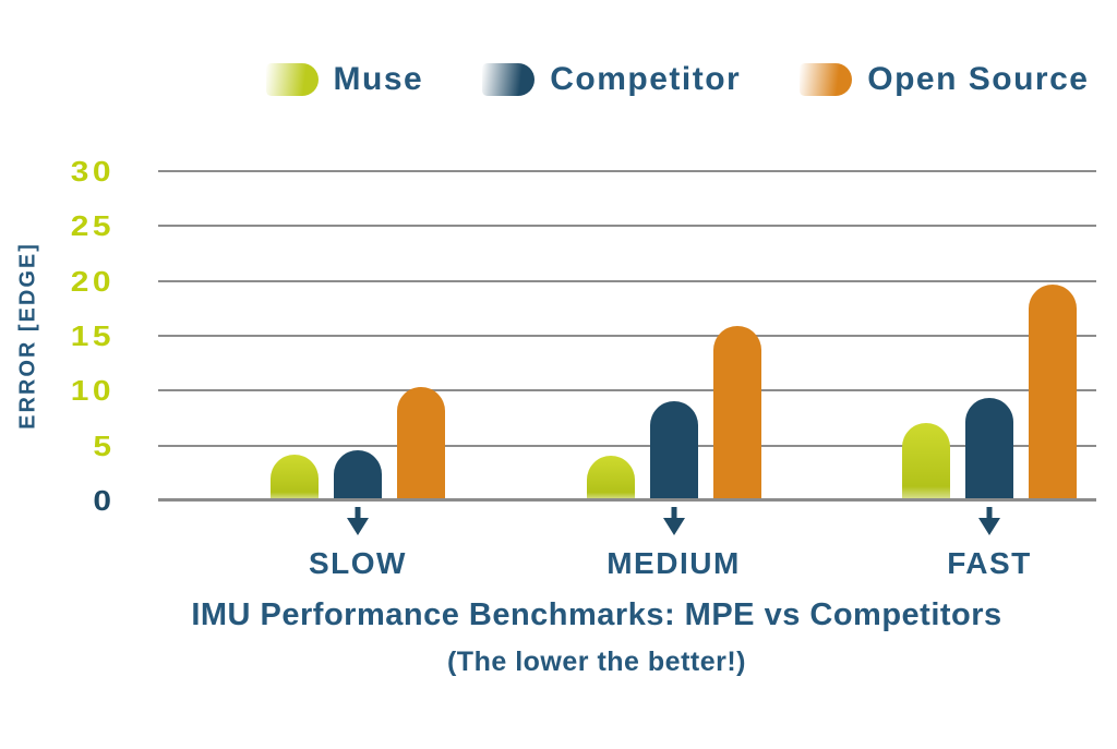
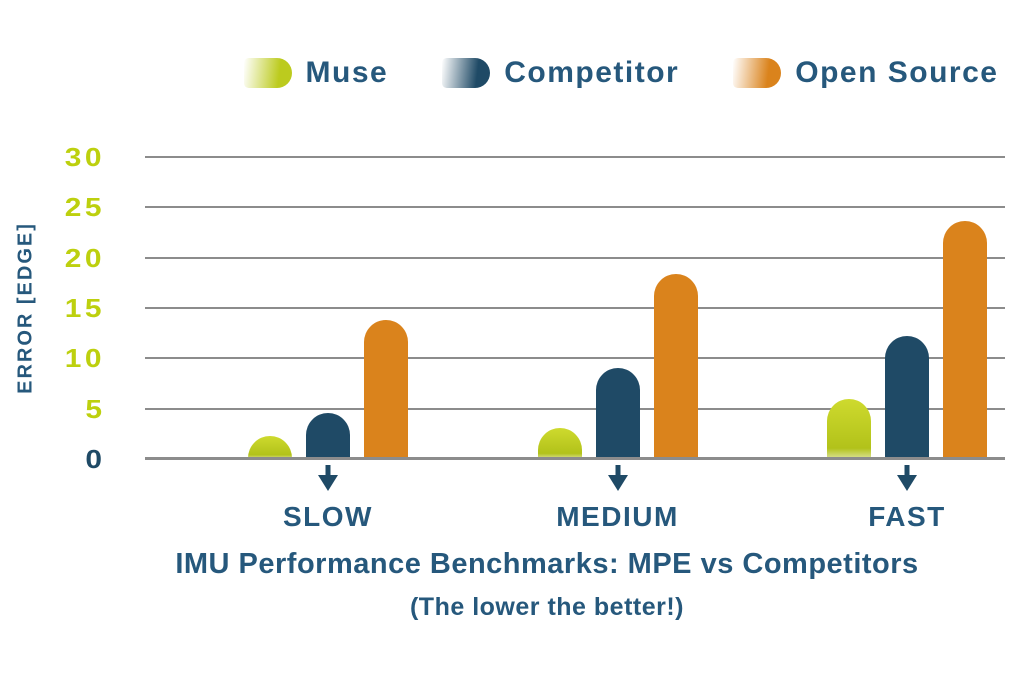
Muse/SLOW: 4.2 -> 2.3
Open Source/SLOW: 10.3 -> 13.8
Muse/MEDIUM: 4.1 -> 3.1
Open Source/MEDIUM: 15.9 -> 18.4
Muse/FAST: 7.1 -> 6.0
Competitor/FAST: 9.3 -> 12.2
Open Source/FAST: 19.7 -> 23.6
